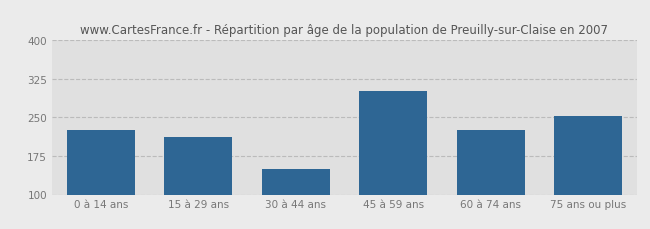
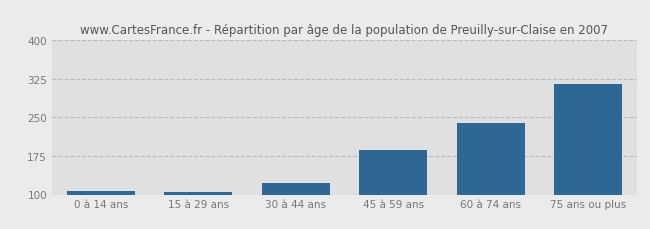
0 à 14 ans: 226 -> 107
15 à 29 ans: 212 -> 105
30 à 44 ans: 150 -> 122
45 à 59 ans: 302 -> 187
60 à 74 ans: 226 -> 240
75 ans ou plus: 252 -> 315
